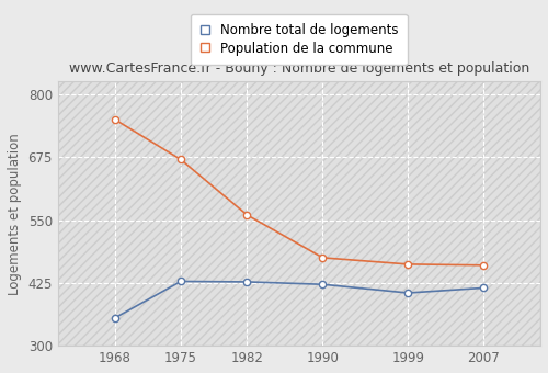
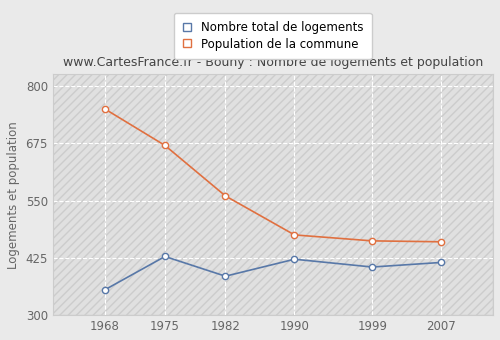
Nombre total de logements/1982: 427 -> 385
